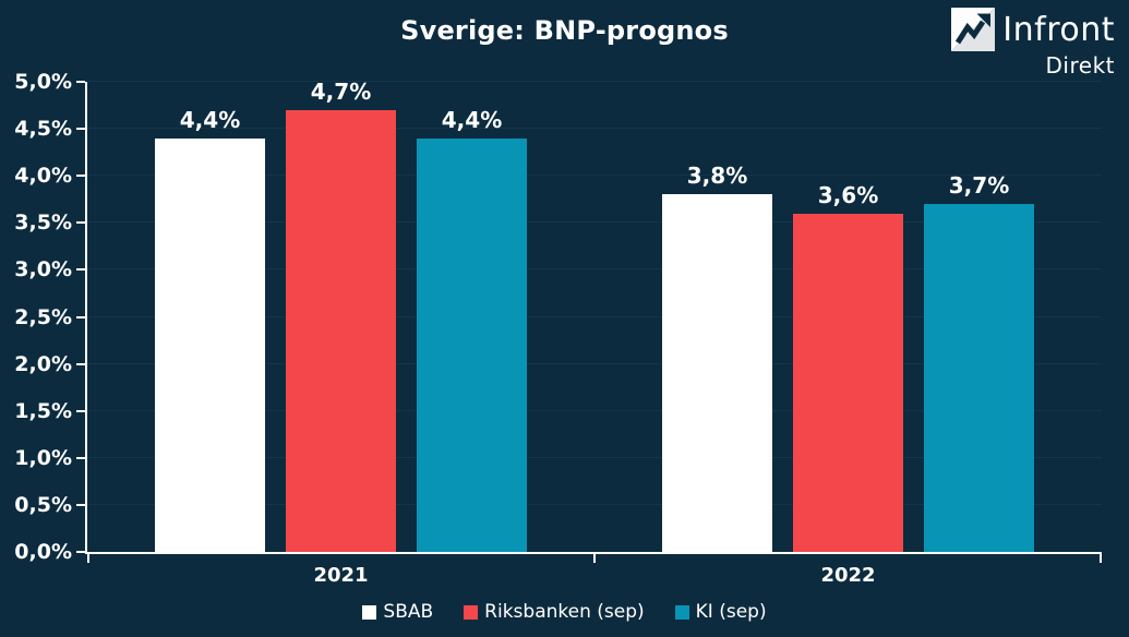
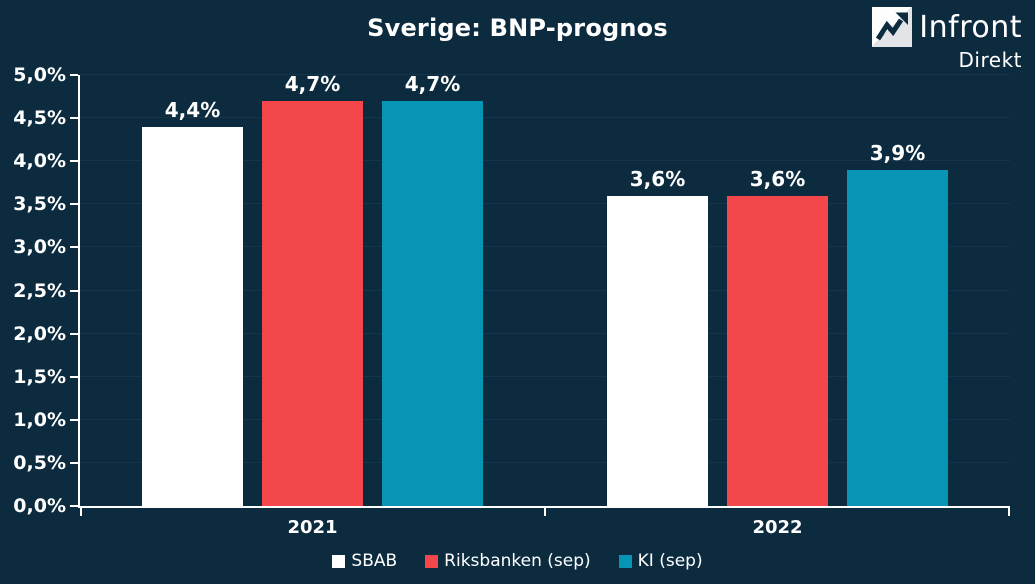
KI (sep)/2021: 4,4% -> 4,7%
SBAB/2022: 3,8% -> 3,6%
KI (sep)/2022: 3,7% -> 3,9%
